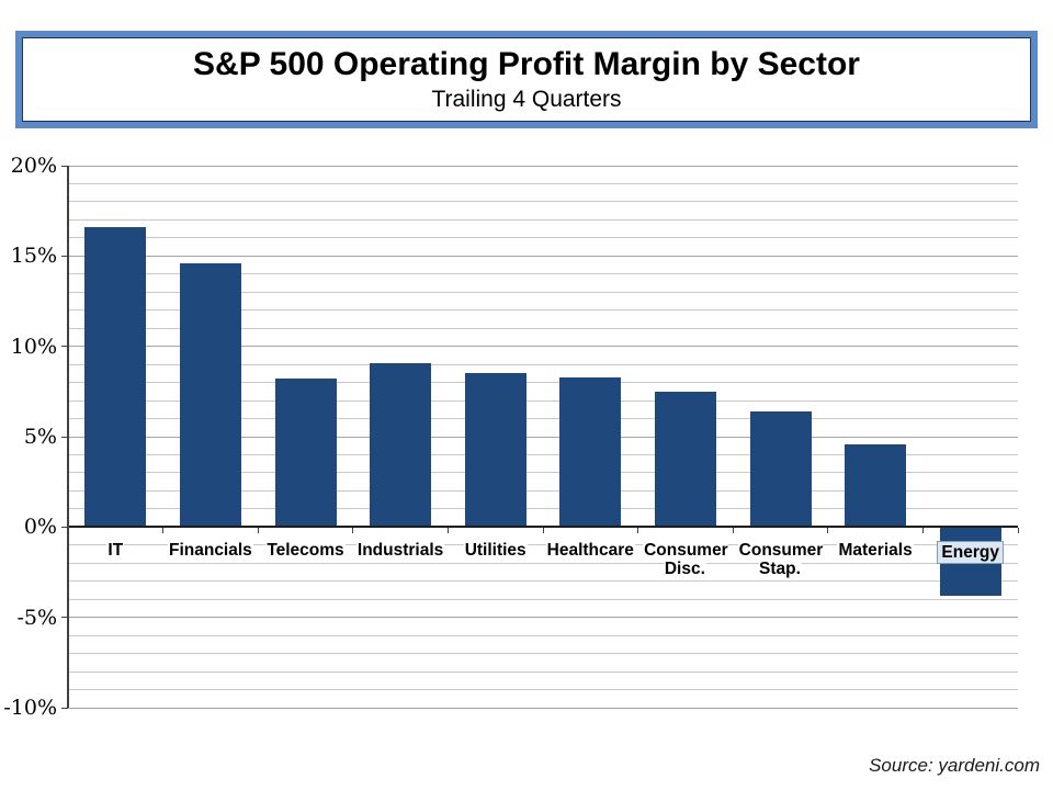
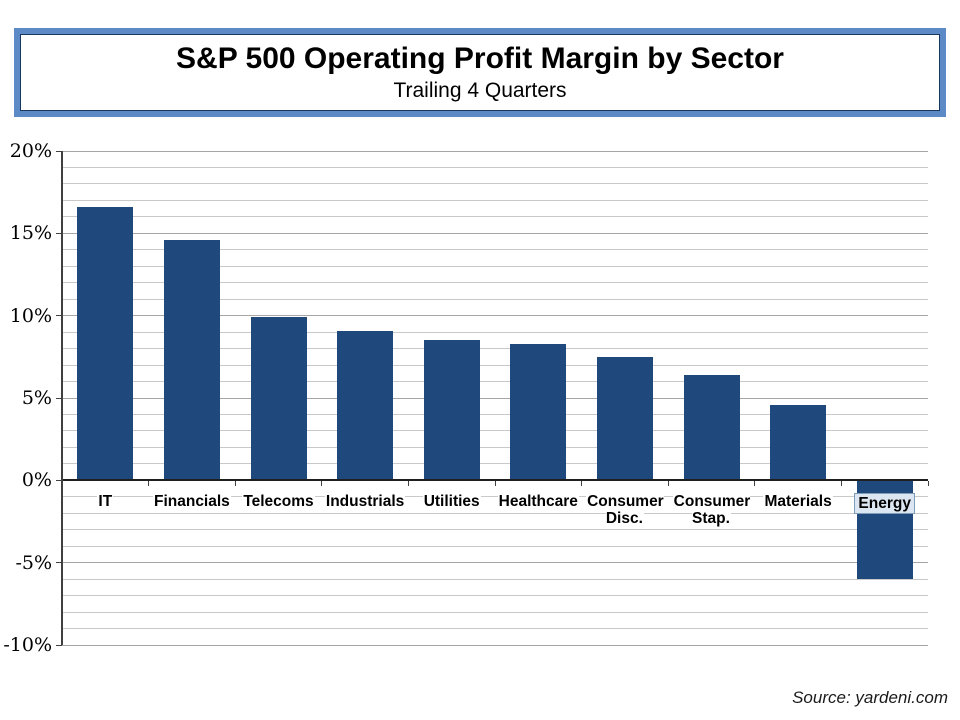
Telecoms: 8.2% -> 9.9%
Energy: -3.8% -> -6.0%
